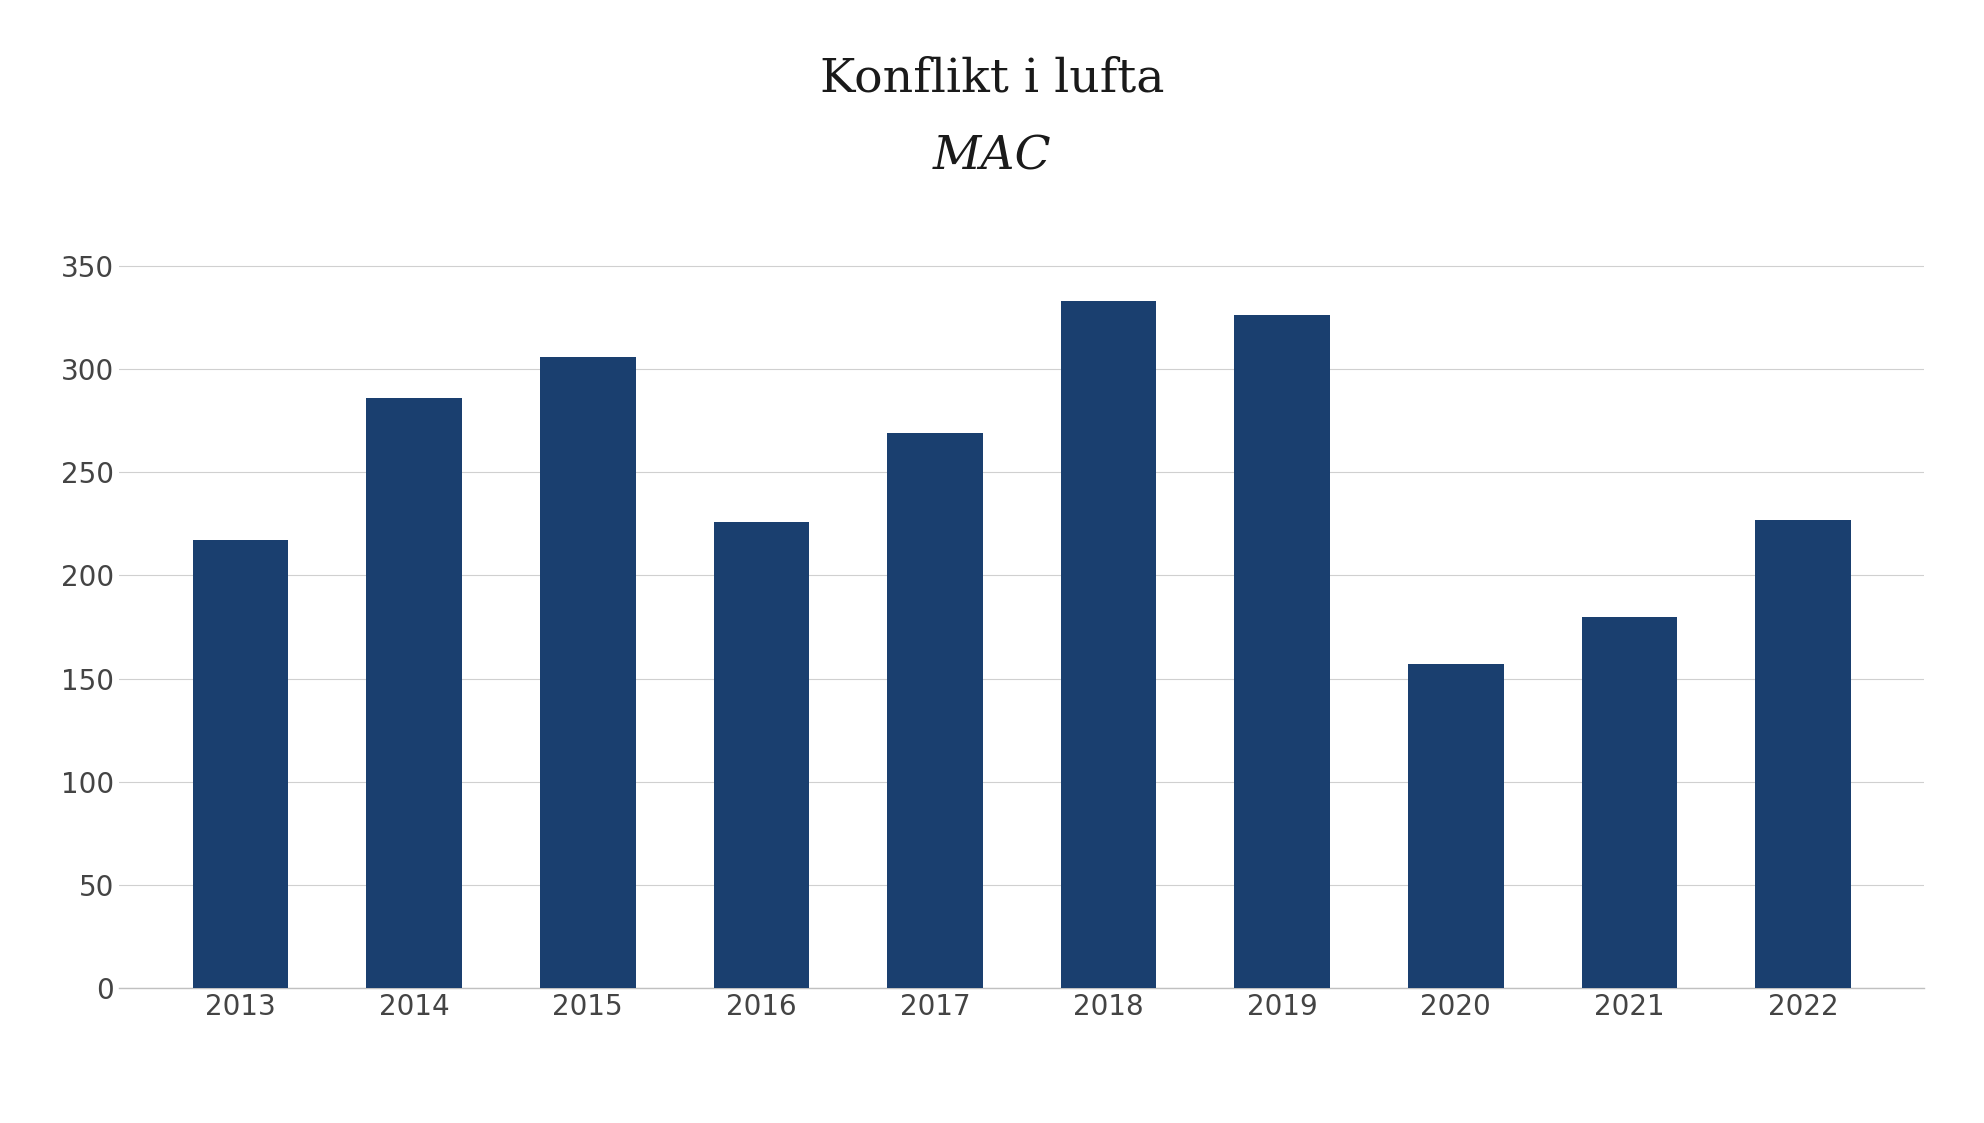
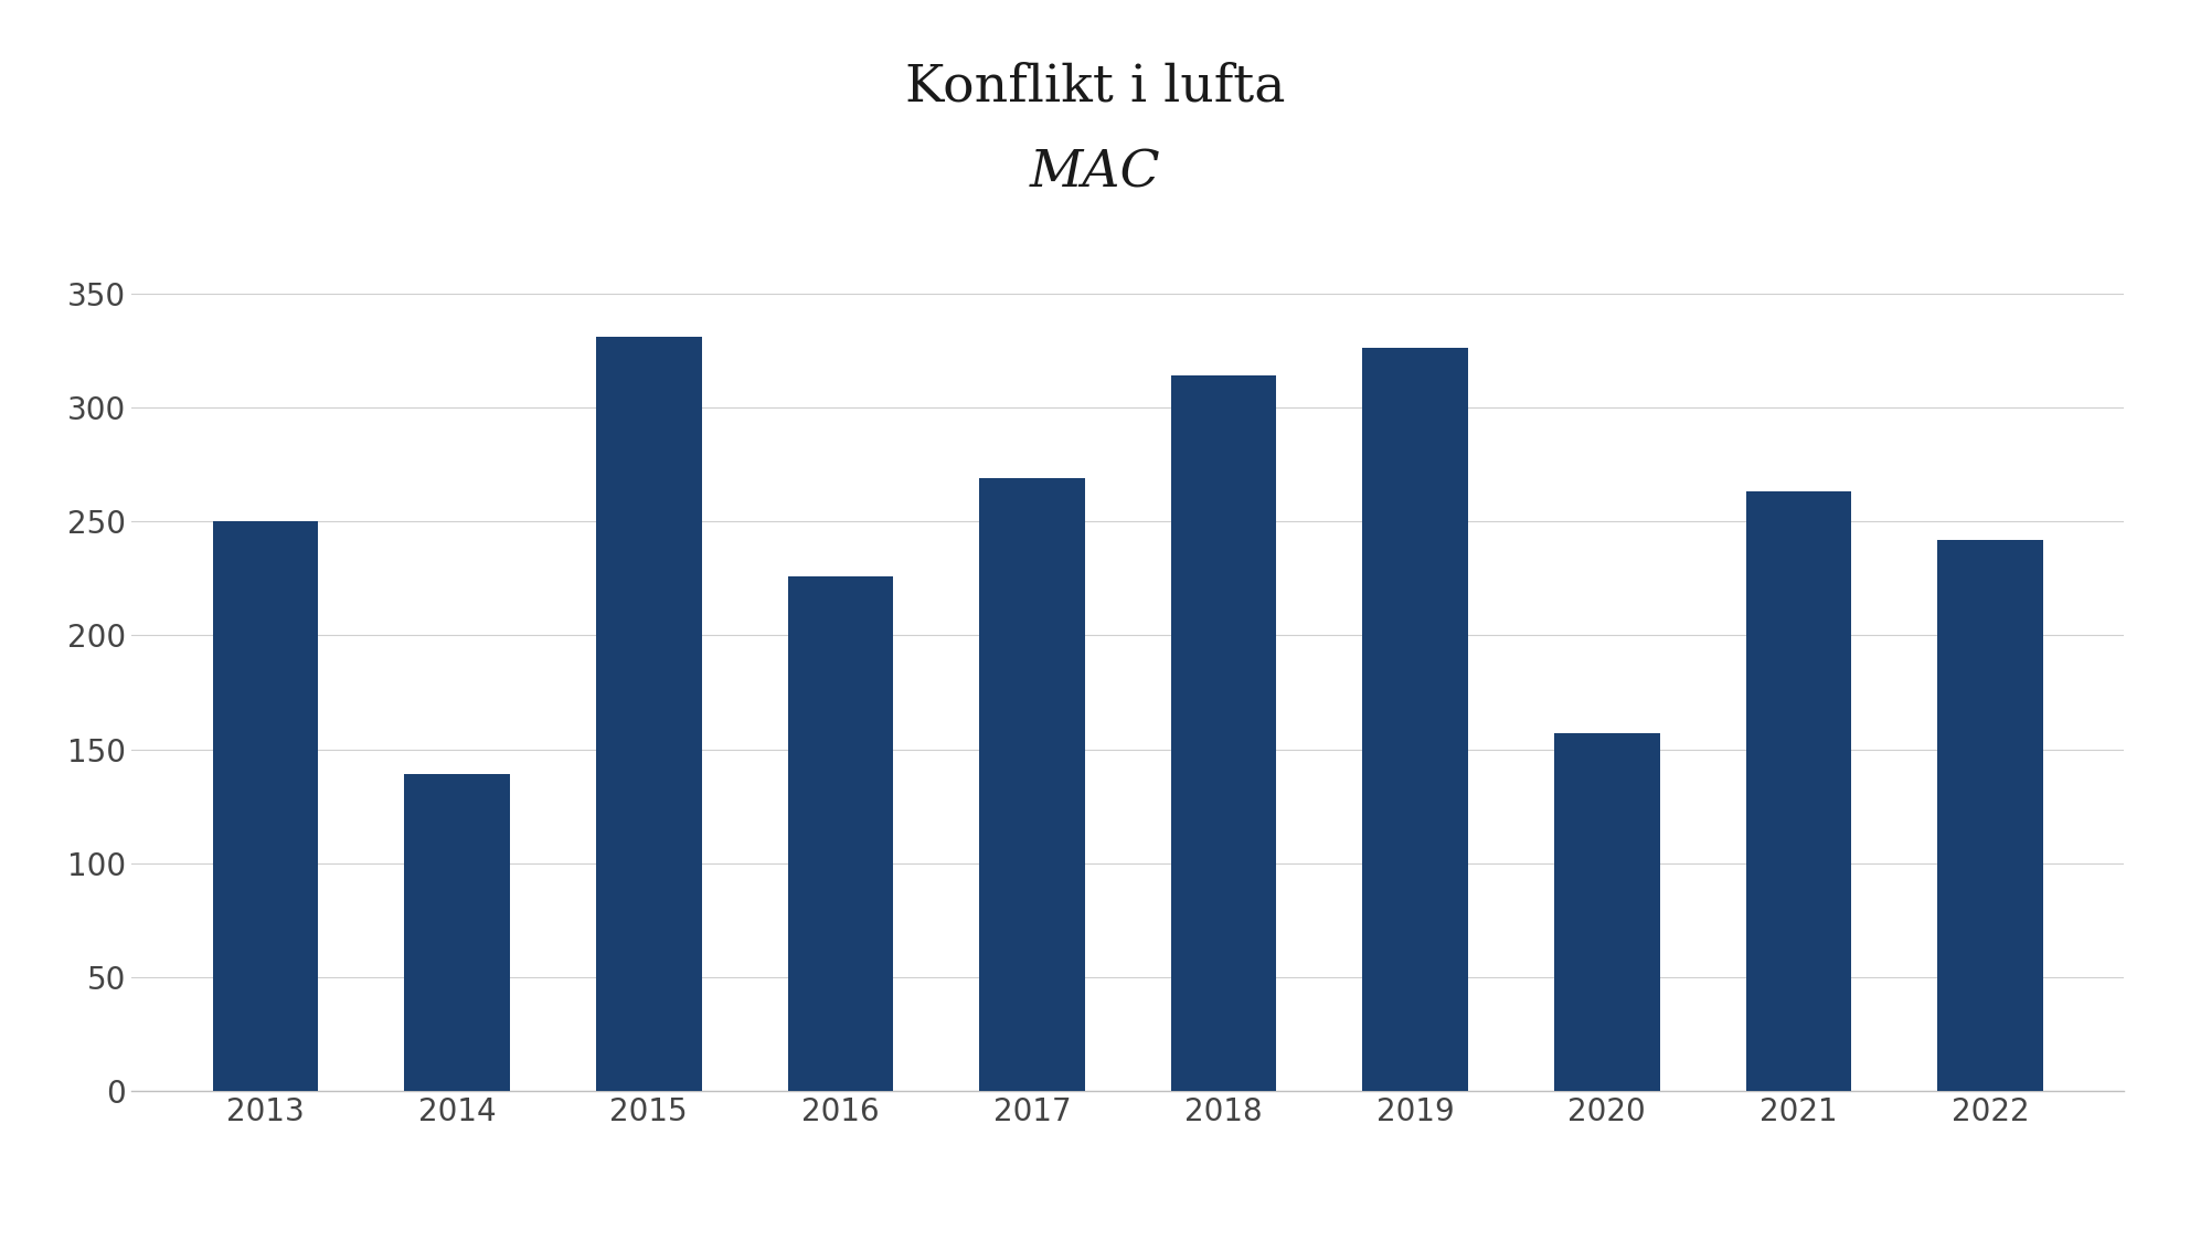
2013: 217 -> 250
2014: 286 -> 139
2015: 306 -> 331
2018: 333 -> 314
2021: 180 -> 263
2022: 227 -> 242
